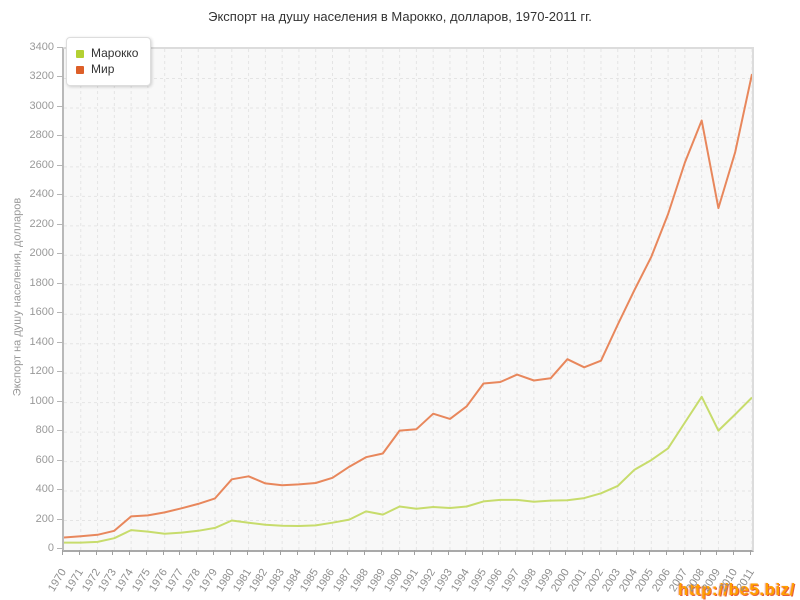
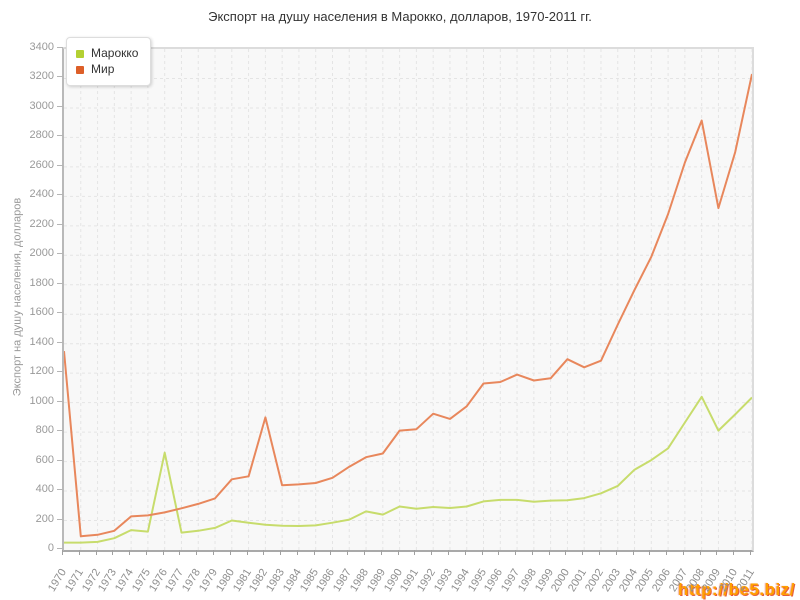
Мир/1970: 80 -> 1350
Марокко/1976: 110 -> 660
Мир/1982: 450 -> 900
